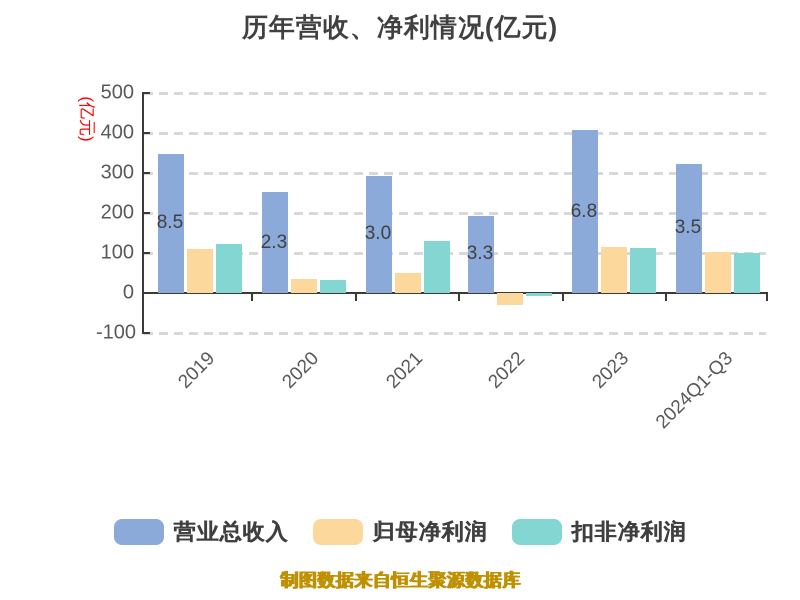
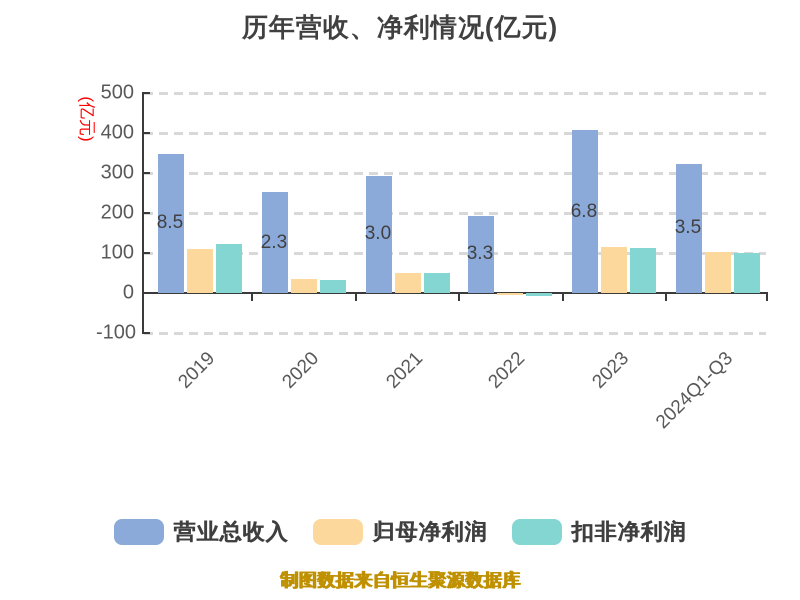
扣非净利润/2021: 130 -> 50
归母净利润/2022: -30 -> -10
